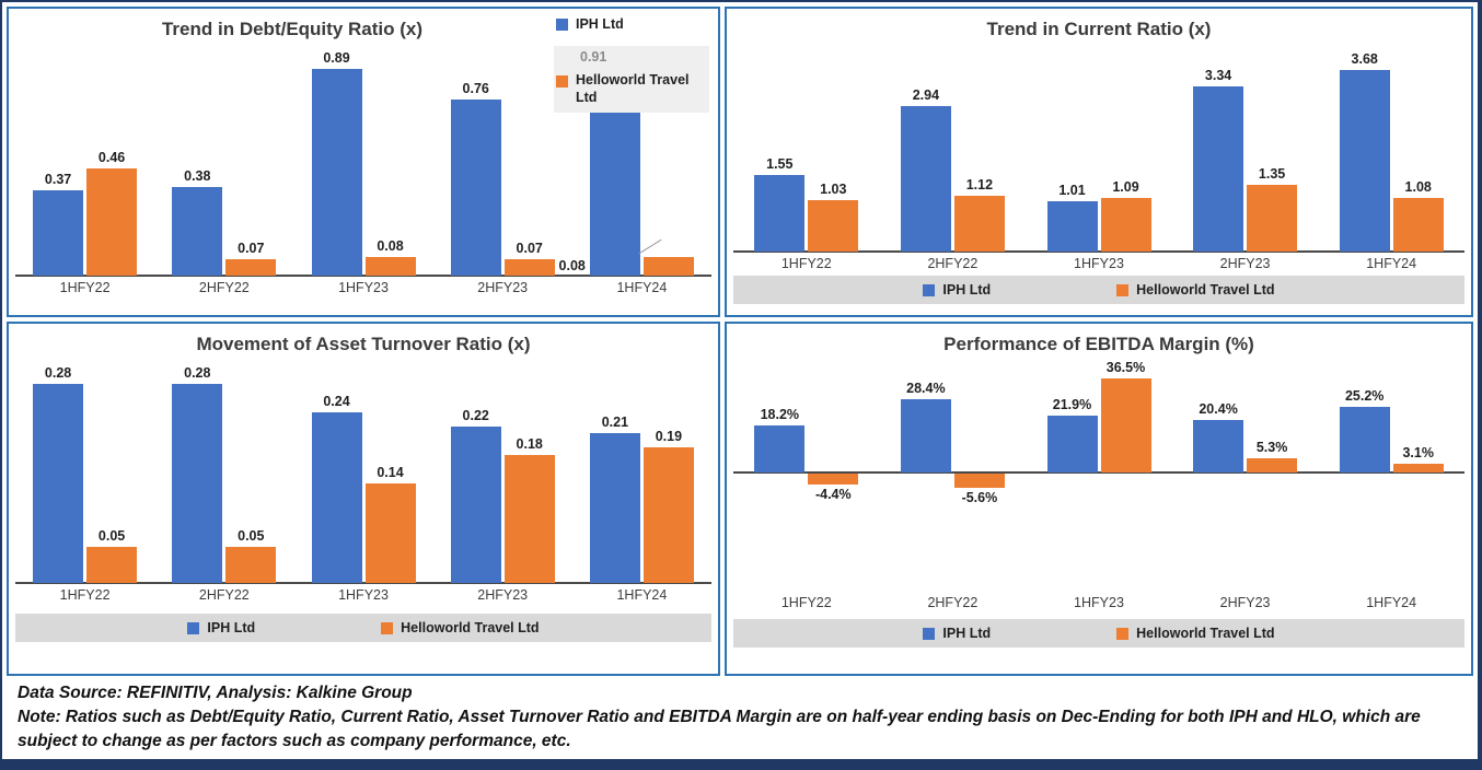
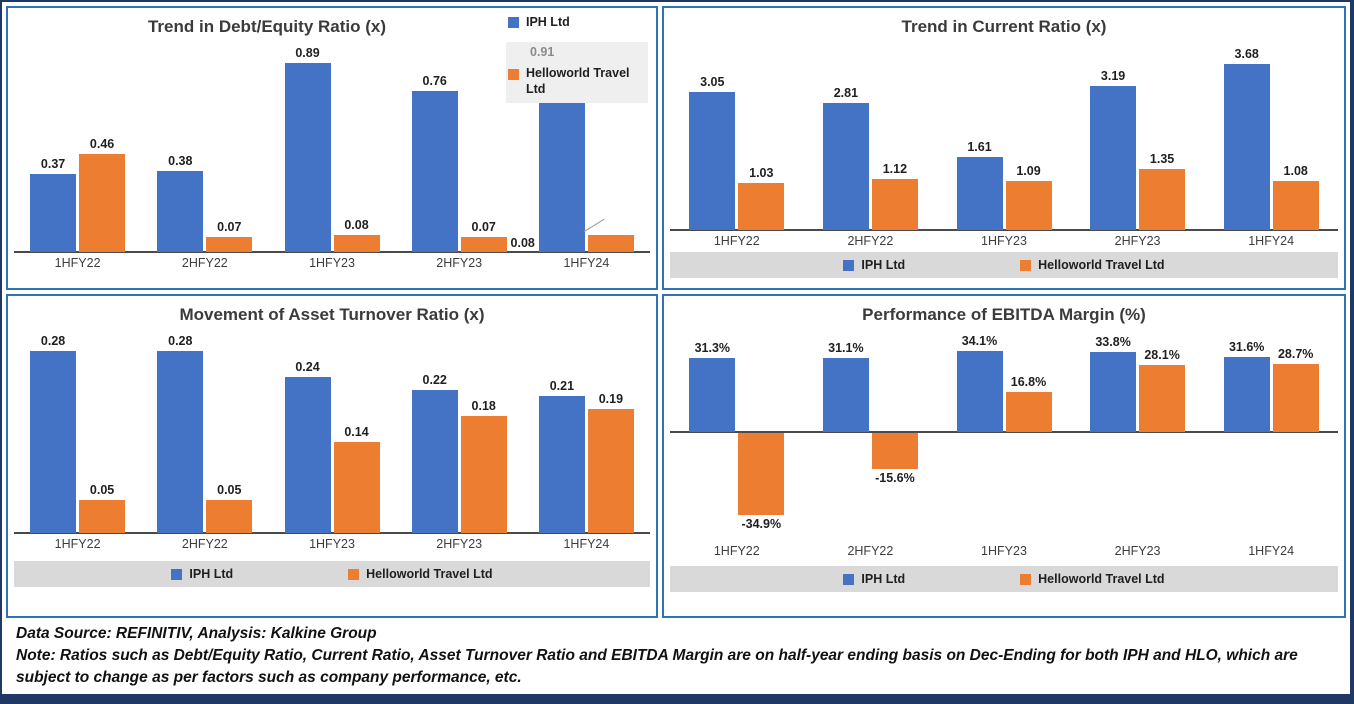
Trend in Current Ratio (x)/IPH Ltd/1HFY22: 1.55 -> 3.05
Trend in Current Ratio (x)/IPH Ltd/2HFY22: 2.94 -> 2.81
Trend in Current Ratio (x)/IPH Ltd/1HFY23: 1.01 -> 1.61
Trend in Current Ratio (x)/IPH Ltd/2HFY23: 3.34 -> 3.19
Performance of EBITDA Margin (%)/IPH Ltd/1HFY22: 18.2% -> 31.3%
Performance of EBITDA Margin (%)/Helloworld Travel Ltd/1HFY22: -4.4% -> -34.9%
Performance of EBITDA Margin (%)/IPH Ltd/2HFY22: 28.4% -> 31.1%
Performance of EBITDA Margin (%)/Helloworld Travel Ltd/2HFY22: -5.6% -> -15.6%
Performance of EBITDA Margin (%)/IPH Ltd/1HFY23: 21.9% -> 34.1%
Performance of EBITDA Margin (%)/Helloworld Travel Ltd/1HFY23: 36.5% -> 16.8%
Performance of EBITDA Margin (%)/IPH Ltd/2HFY23: 20.4% -> 33.8%
Performance of EBITDA Margin (%)/Helloworld Travel Ltd/2HFY23: 5.3% -> 28.1%
Performance of EBITDA Margin (%)/IPH Ltd/1HFY24: 25.2% -> 31.6%
Performance of EBITDA Margin (%)/Helloworld Travel Ltd/1HFY24: 3.1% -> 28.7%
